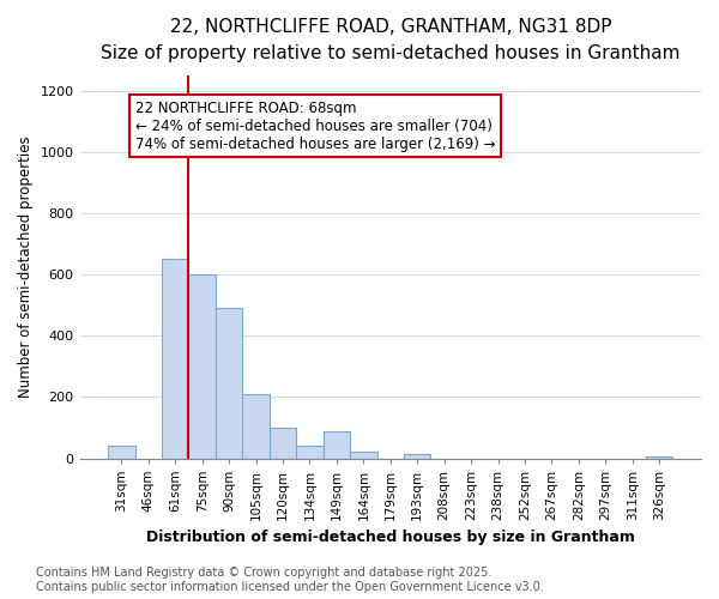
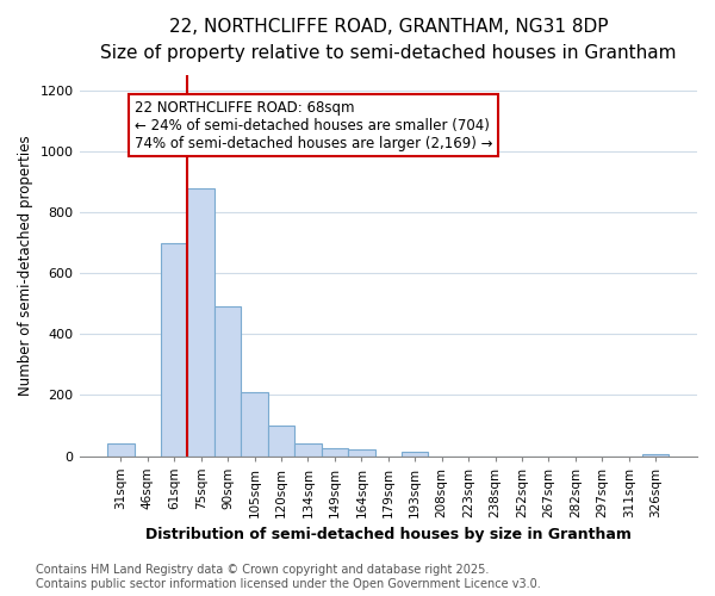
61sqm: 650 -> 700
75sqm: 600 -> 880
149sqm: 90 -> 25
